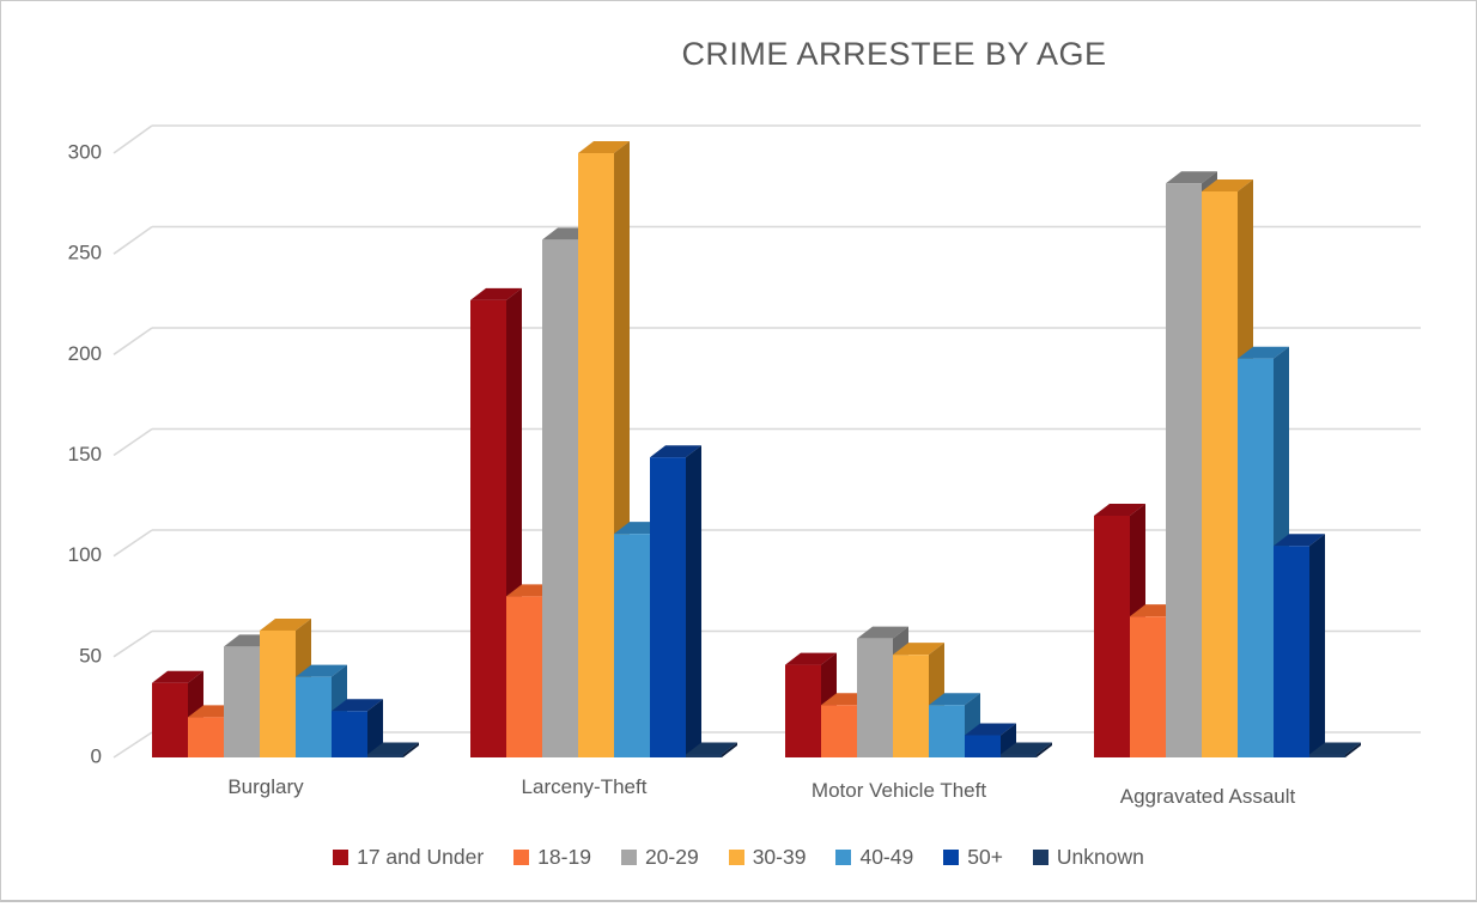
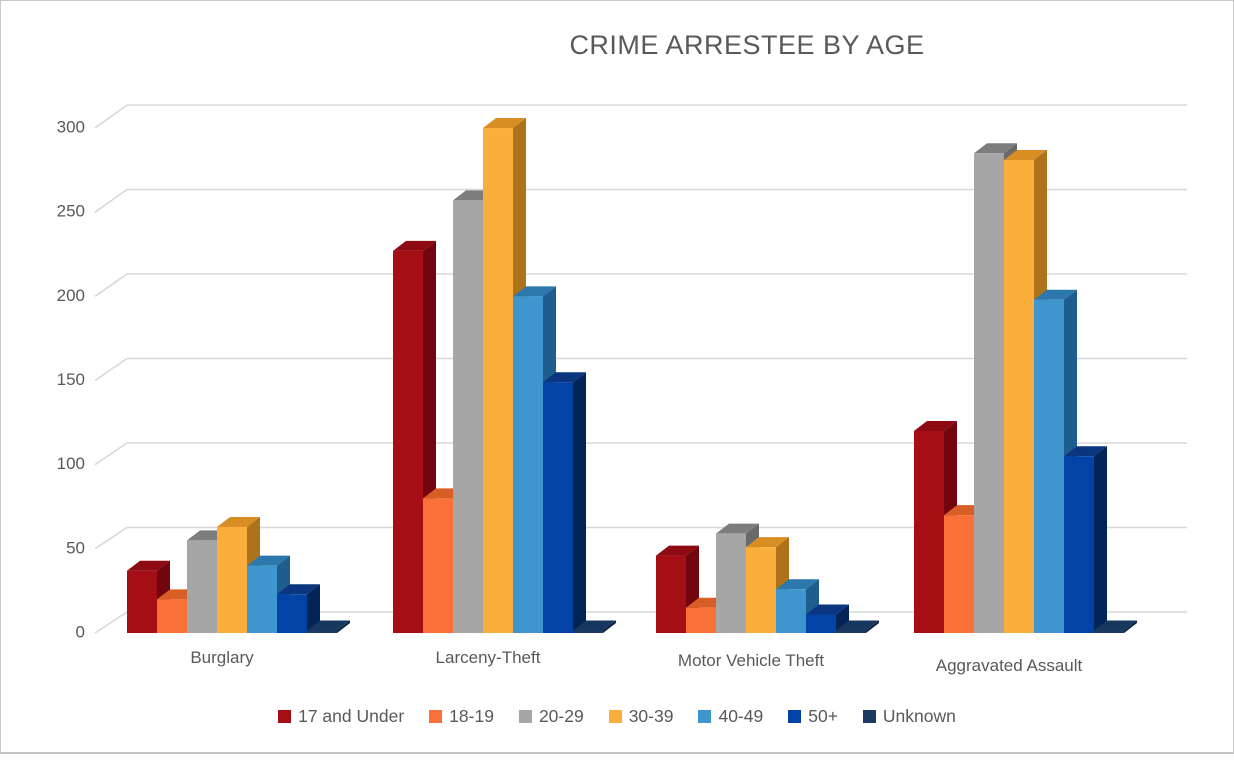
40-49/Larceny-Theft: 111 -> 200
18-19/Motor Vehicle Theft: 26 -> 15
